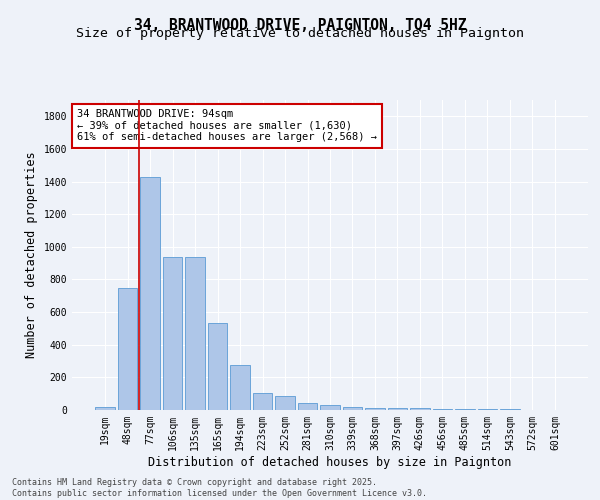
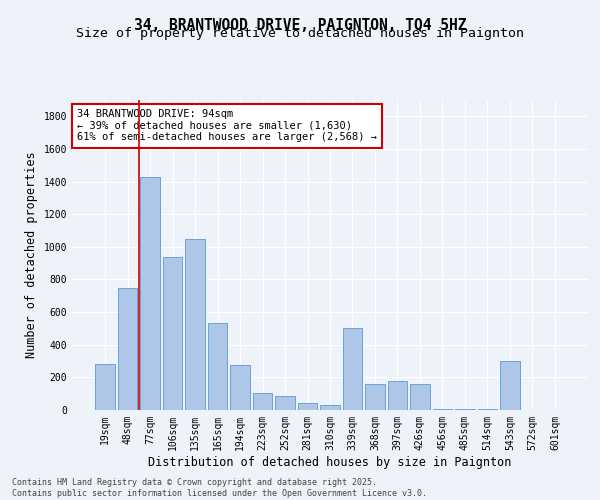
19sqm: 20 -> 280
135sqm: 940 -> 1050
339sqm: 20 -> 500
368sqm: 10 -> 160
397sqm: 20 -> 180
426sqm: 20 -> 160
543sqm: 0 -> 300
